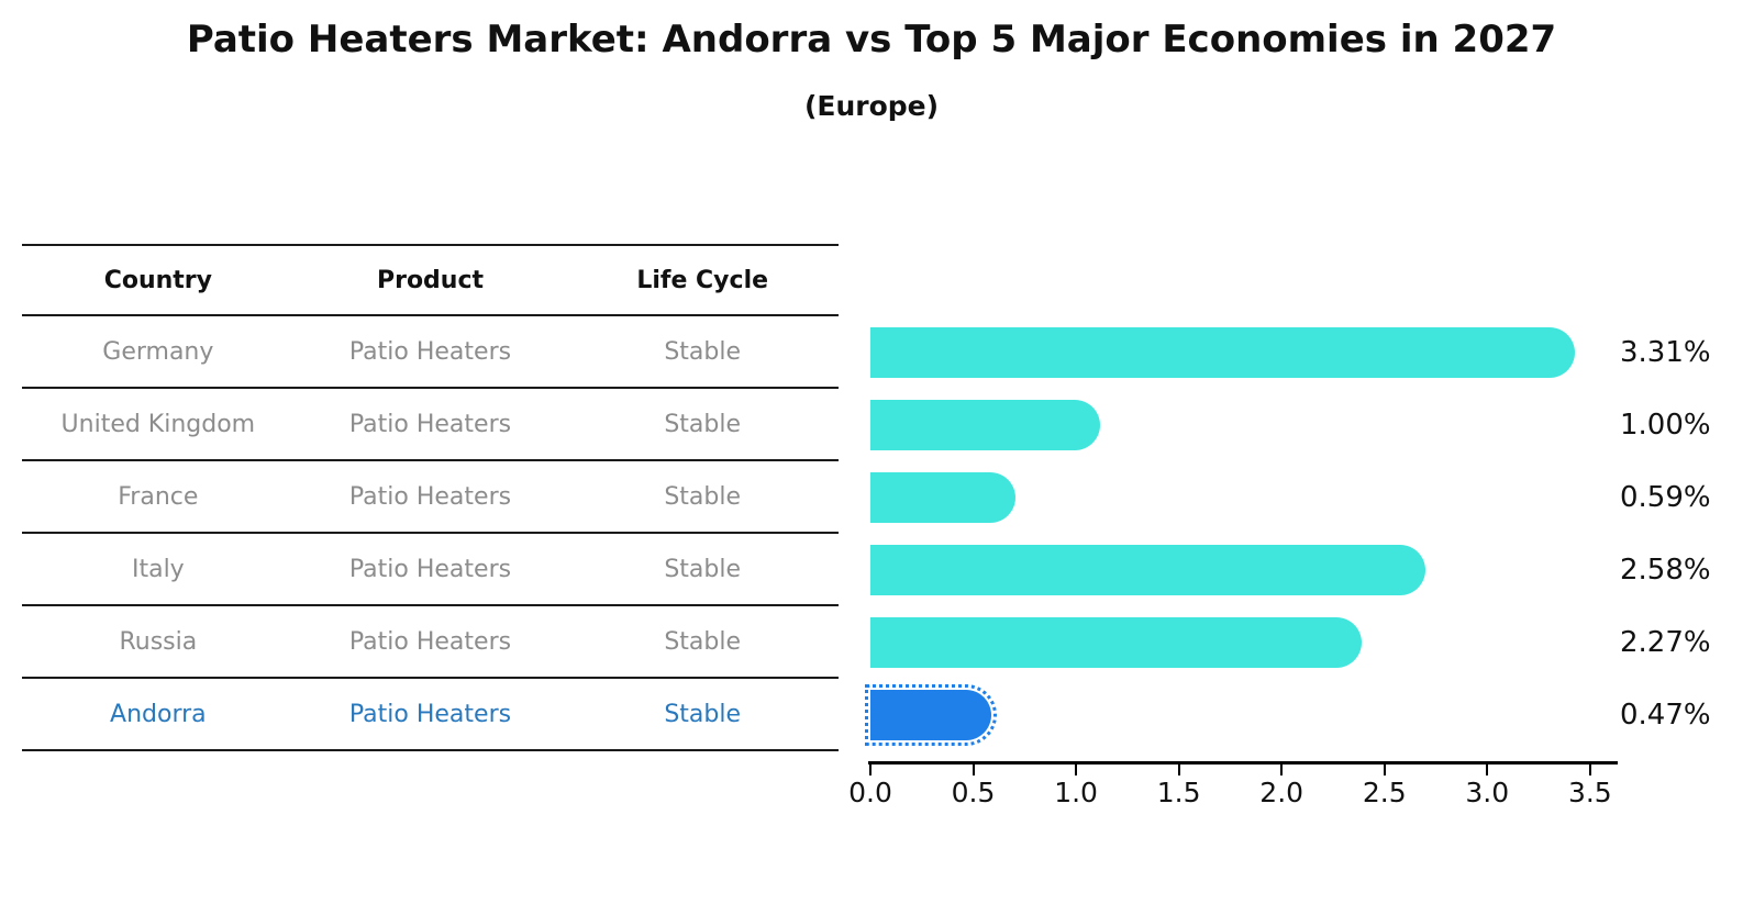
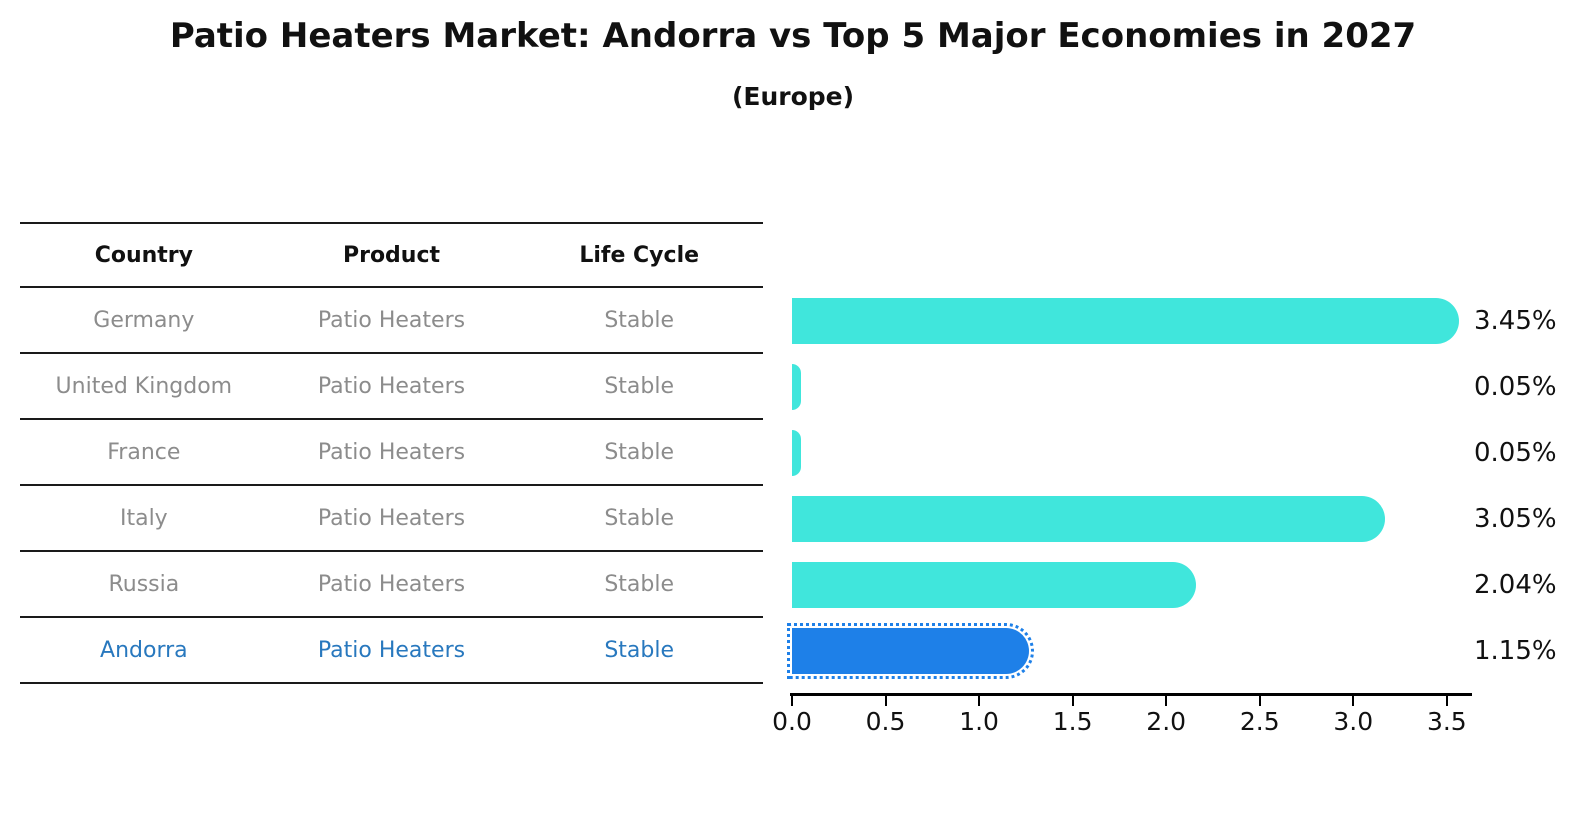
Germany: 3.31% -> 3.45%
United Kingdom: 1.00% -> 0.05%
France: 0.59% -> 0.05%
Italy: 2.58% -> 3.05%
Russia: 2.27% -> 2.04%
Andorra: 0.47% -> 1.15%
